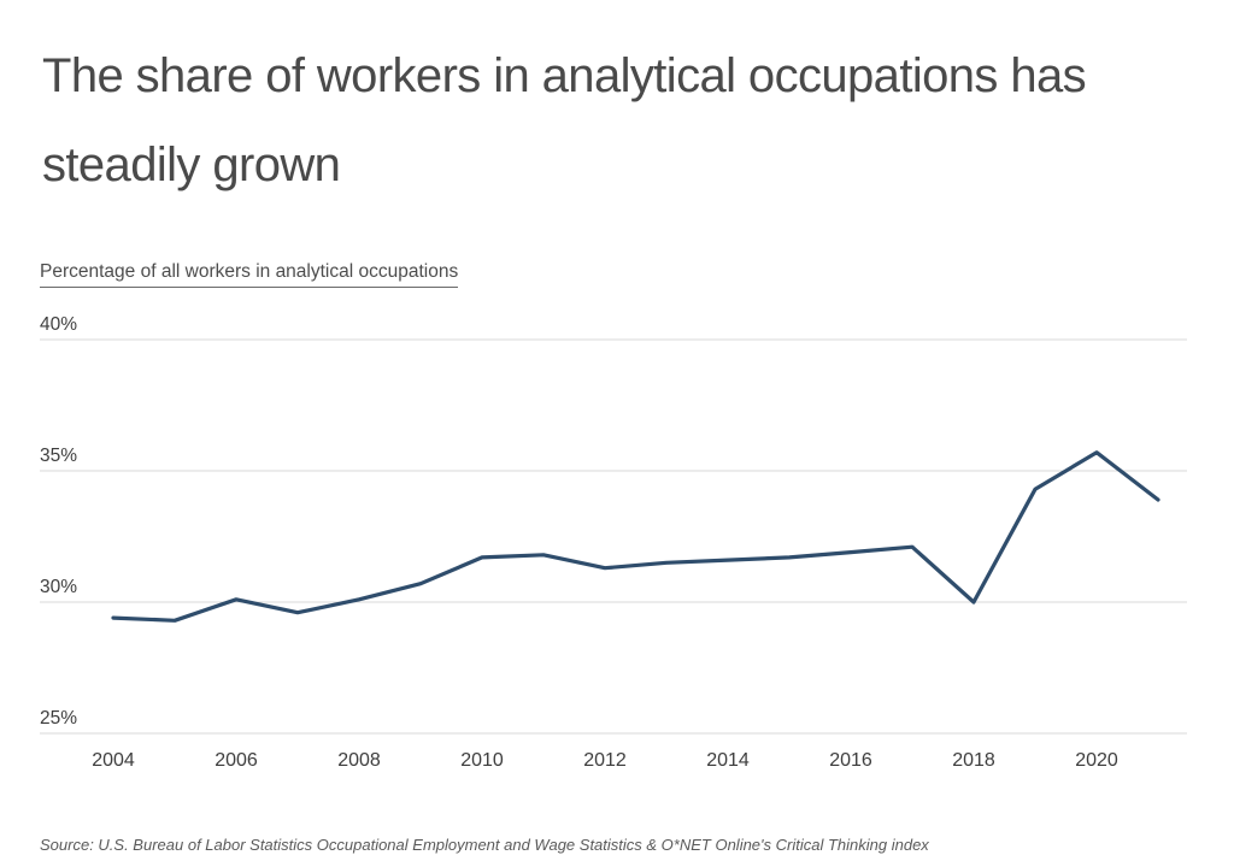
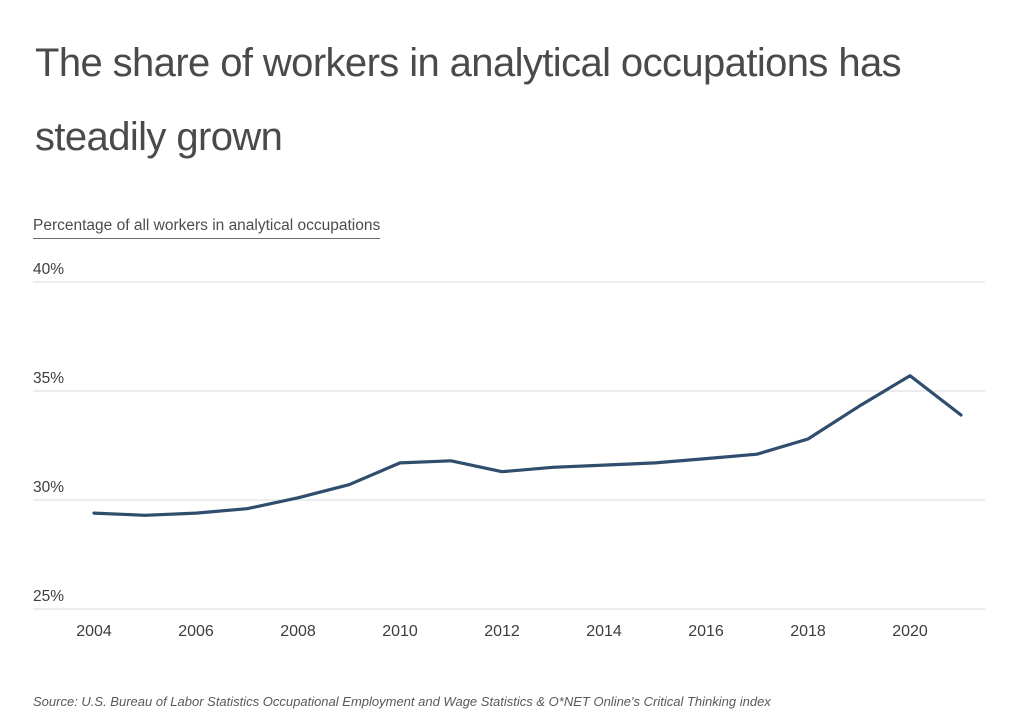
2006: 30.1% -> 29.4%
2018: 30.0% -> 32.8%
